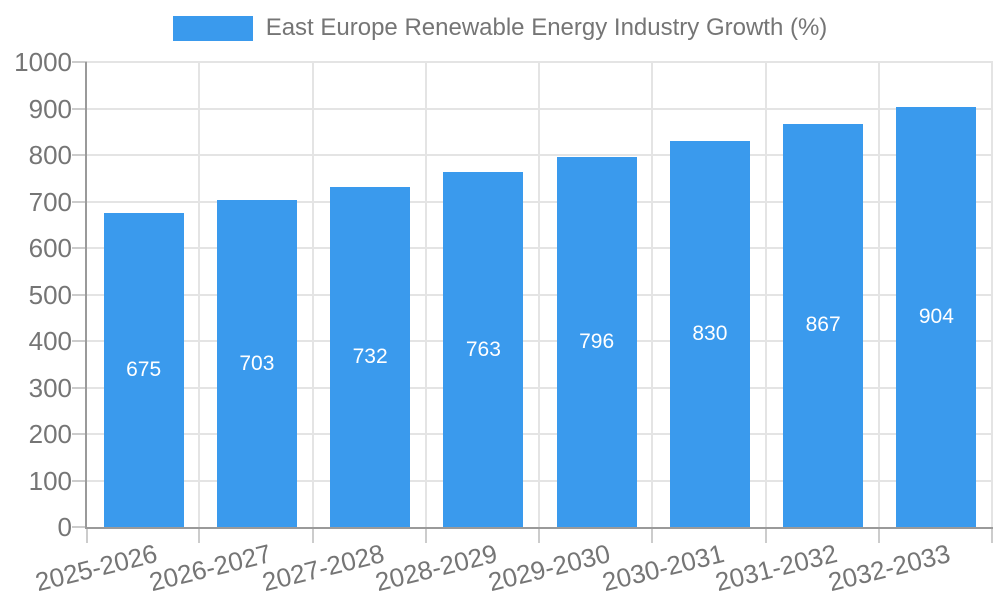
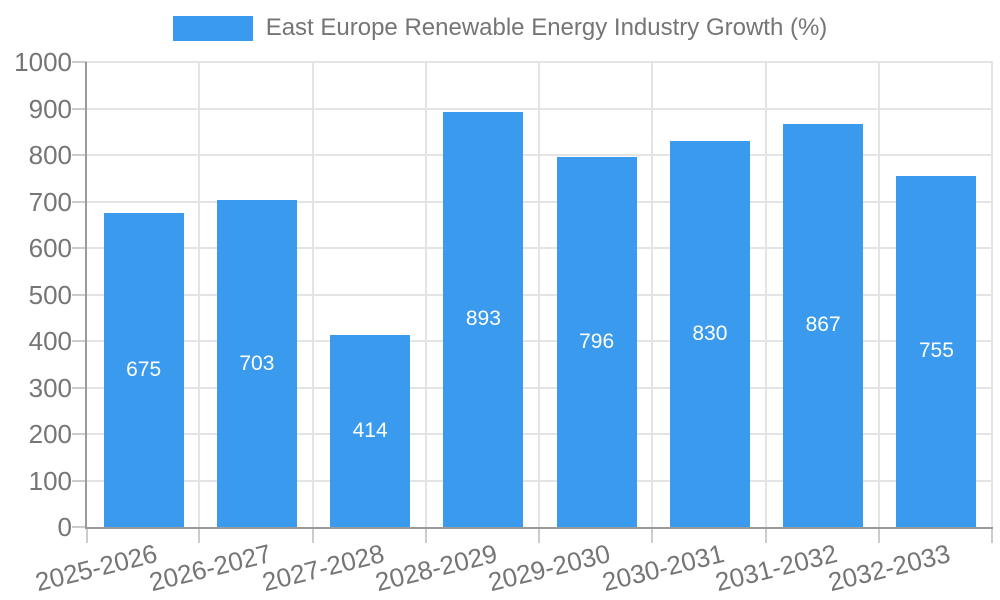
2027-2028: 732 -> 414
2028-2029: 763 -> 893
2032-2033: 904 -> 755
